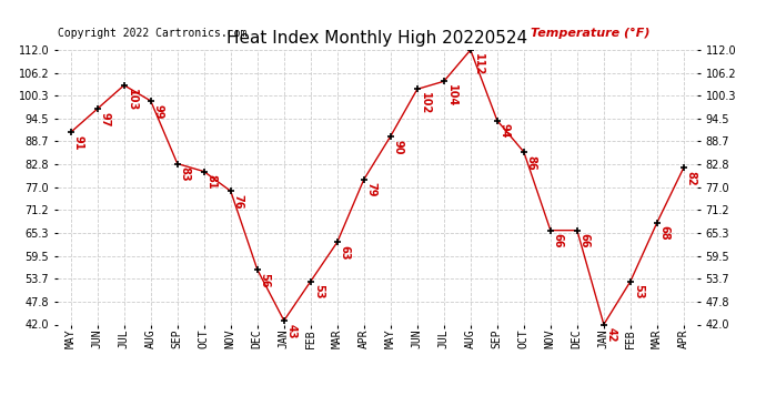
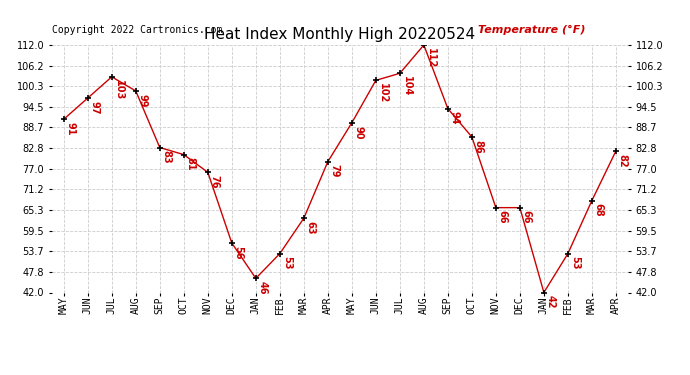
JAN: 43 -> 46
